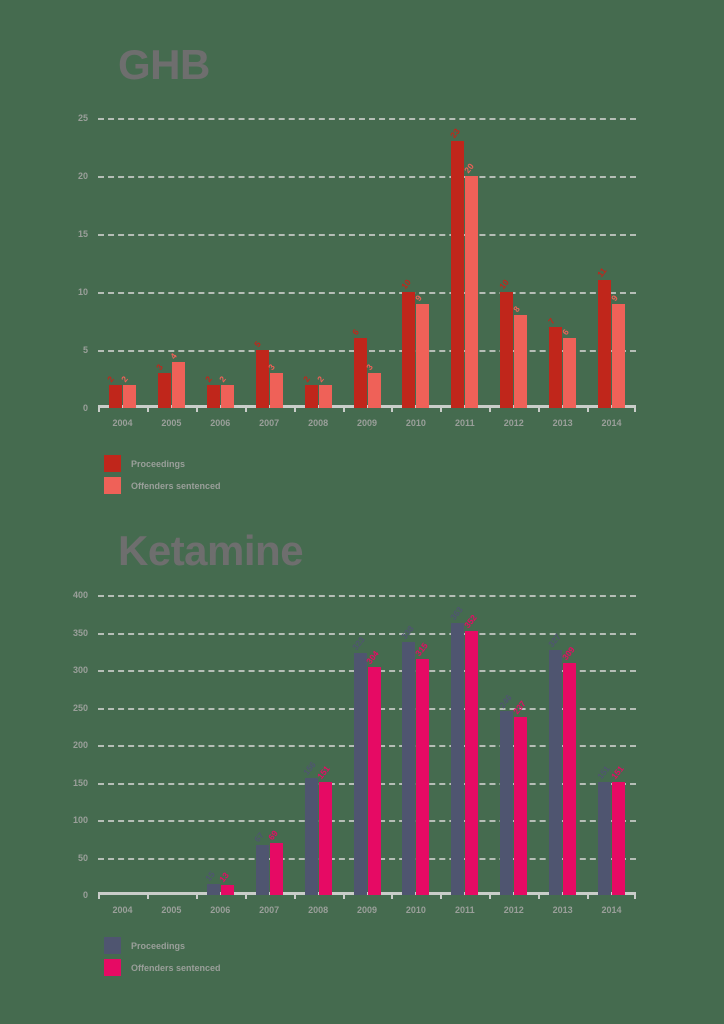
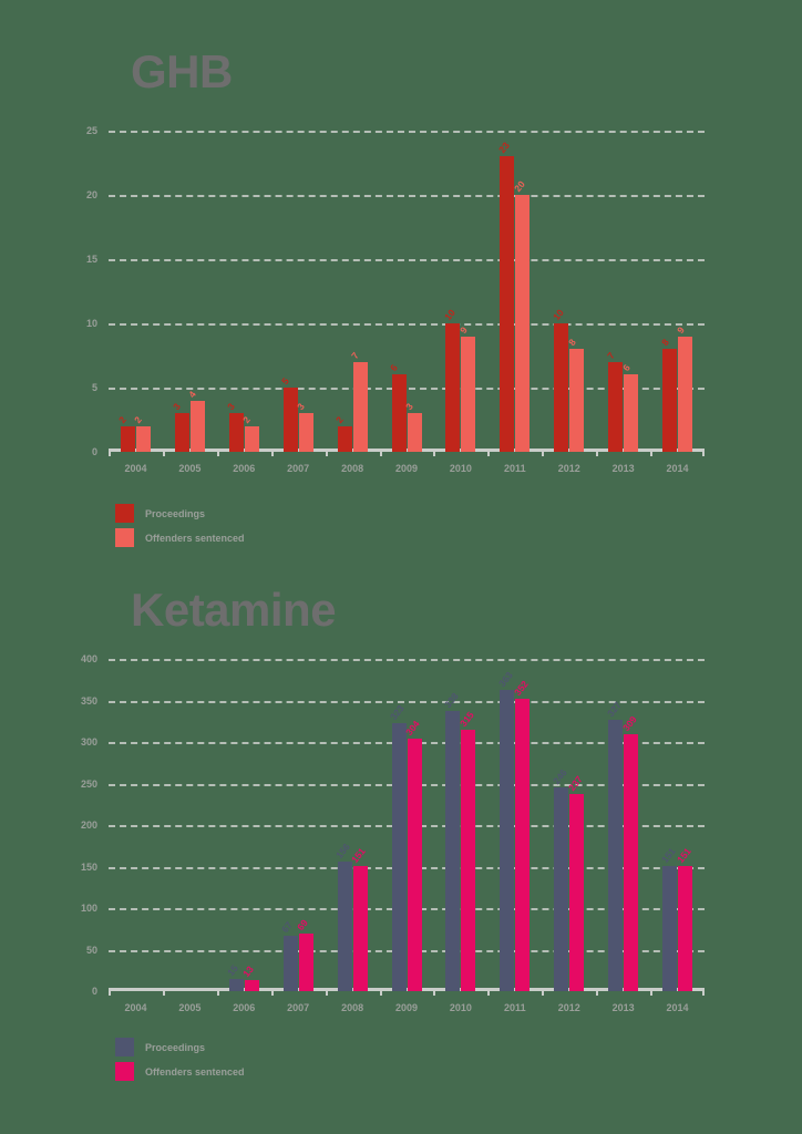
GHB/Proceedings/2006: 2 -> 3
GHB/Offenders sentenced/2008: 2 -> 7
GHB/Proceedings/2014: 11 -> 8
